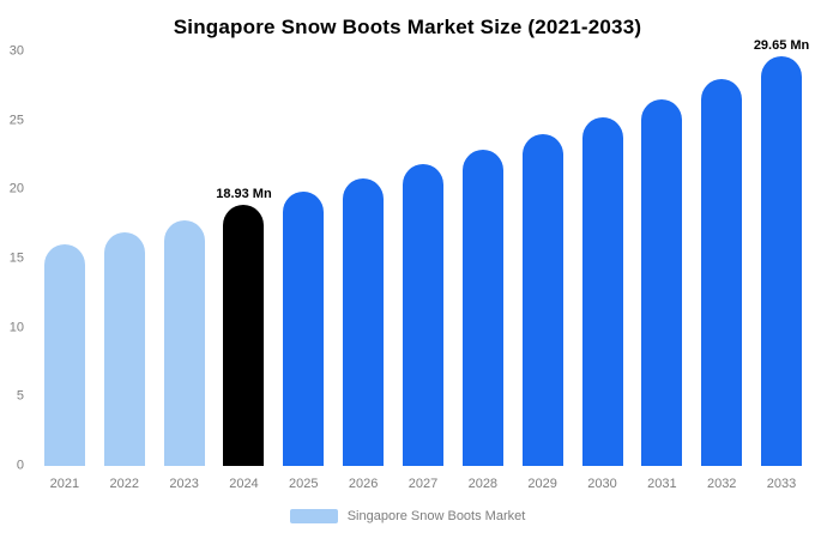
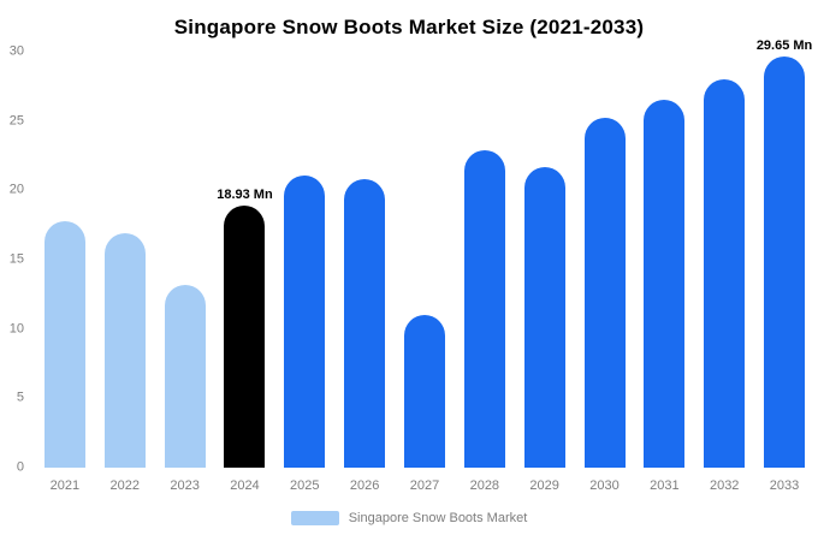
2021: 16.1 -> 17.8
2023: 17.8 -> 13.2
2025: 19.9 -> 21.1
2027: 21.9 -> 11.0
2029: 24.0 -> 21.7
